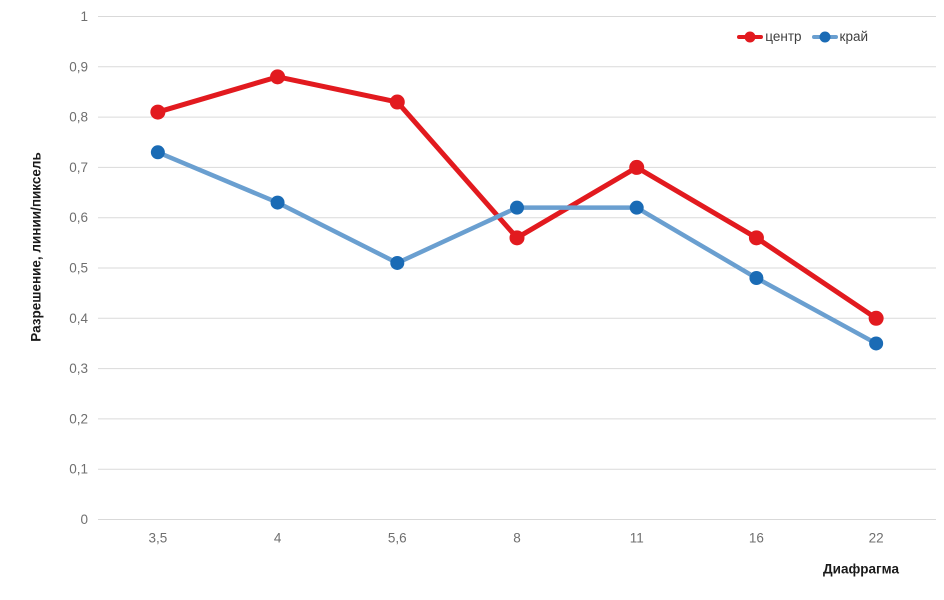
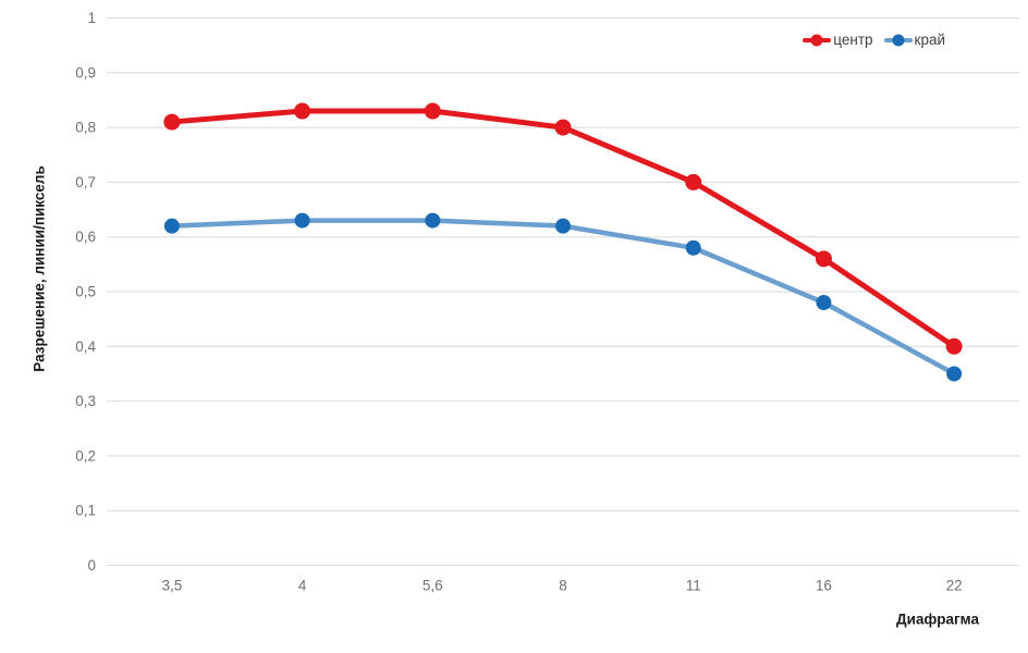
край/3,5: 0,73 -> 0,62
центр/4: 0,88 -> 0,83
край/5,6: 0,51 -> 0,63
центр/8: 0,56 -> 0,80
край/11: 0,62 -> 0,58
